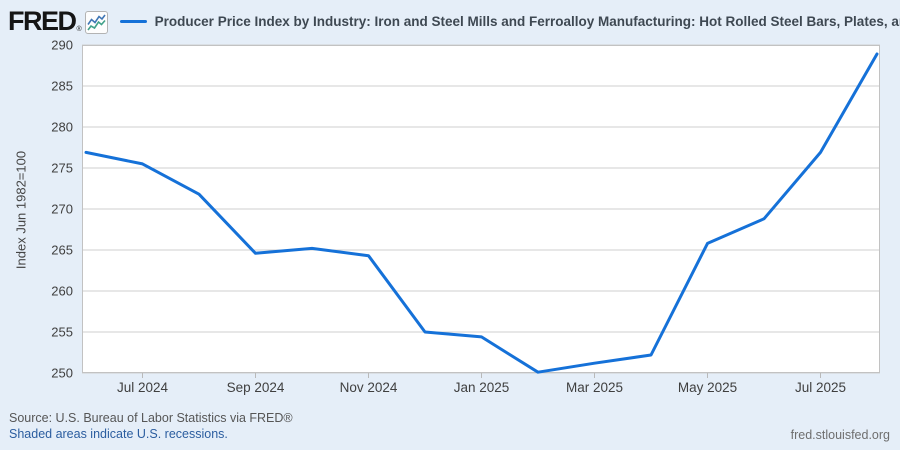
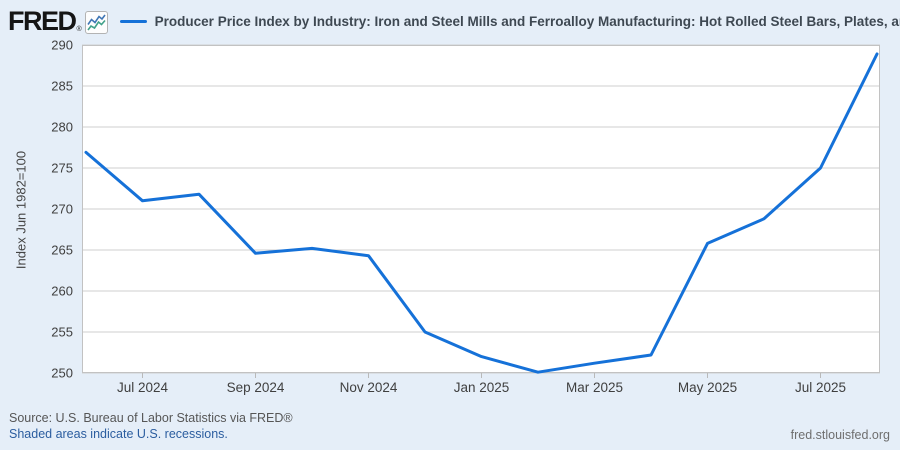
Jul 2024: 276 -> 271
Jan 2025: 254 -> 252
Jul 2025: 277 -> 275
